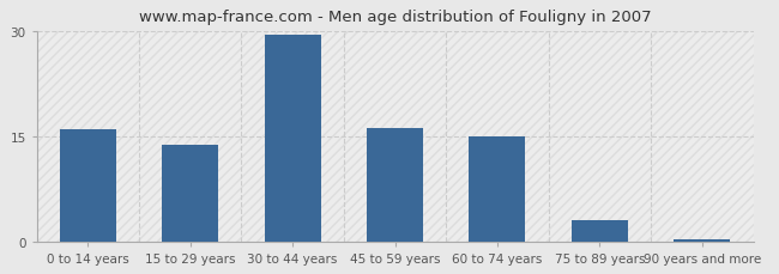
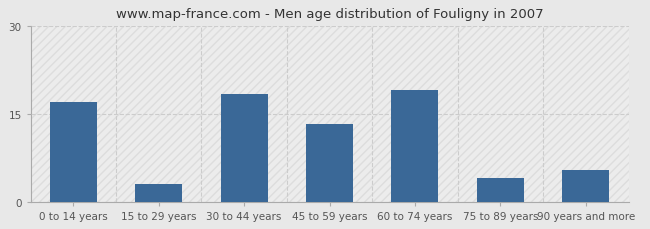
0 to 14 years: 16.0 -> 17.0
15 to 29 years: 13.8 -> 3.0
30 to 44 years: 29.5 -> 18.4
45 to 59 years: 16.2 -> 13.2
60 to 74 years: 15.0 -> 19.0
75 to 89 years: 3.0 -> 4.0
90 years and more: 0.3 -> 5.4
